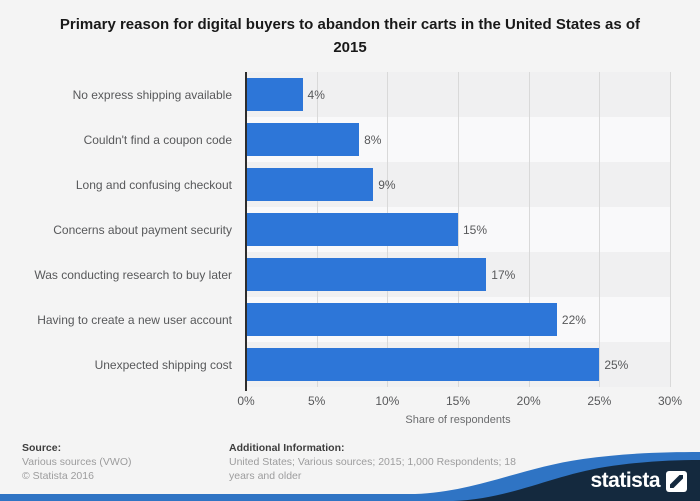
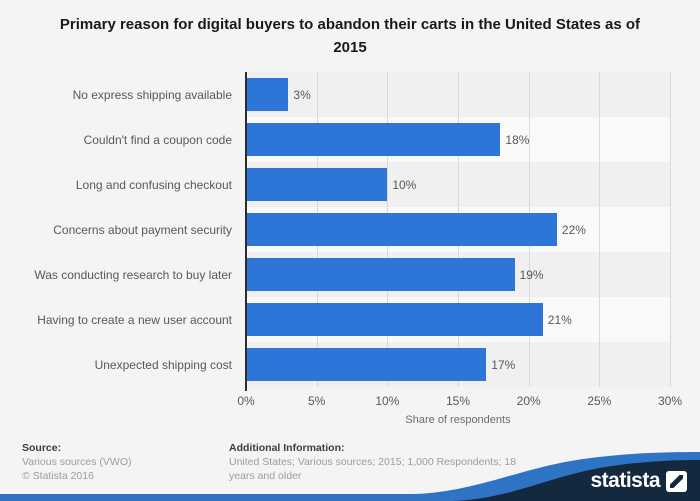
No express shipping available: 4% -> 3%
Couldn't find a coupon code: 8% -> 18%
Long and confusing checkout: 9% -> 10%
Concerns about payment security: 15% -> 22%
Was conducting research to buy later: 17% -> 19%
Having to create a new user account: 22% -> 21%
Unexpected shipping cost: 25% -> 17%
